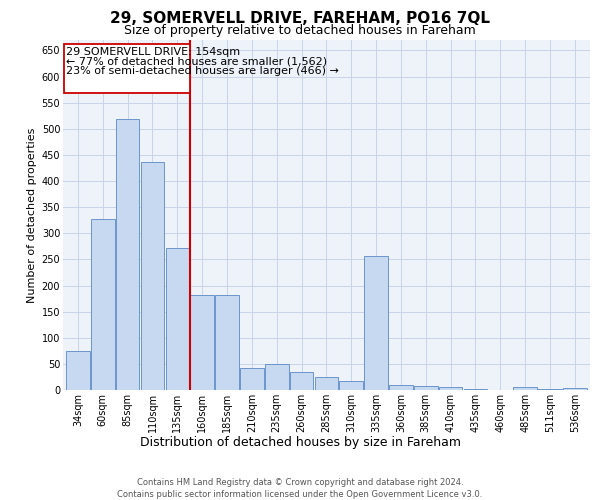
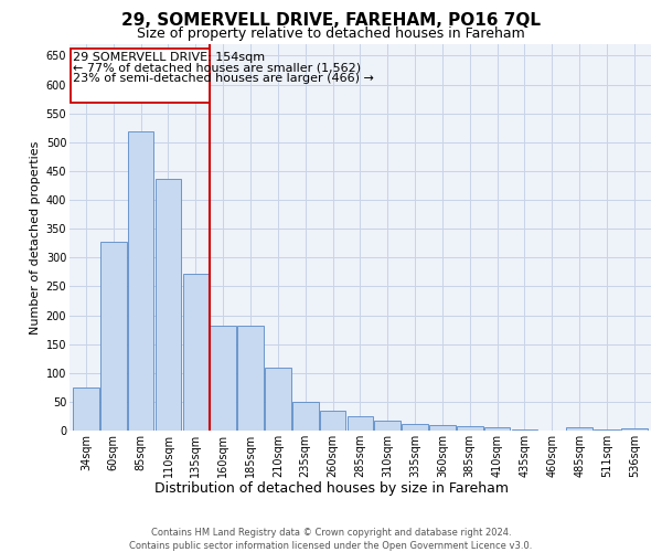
210sqm: 42 -> 110
335sqm: 256 -> 12
